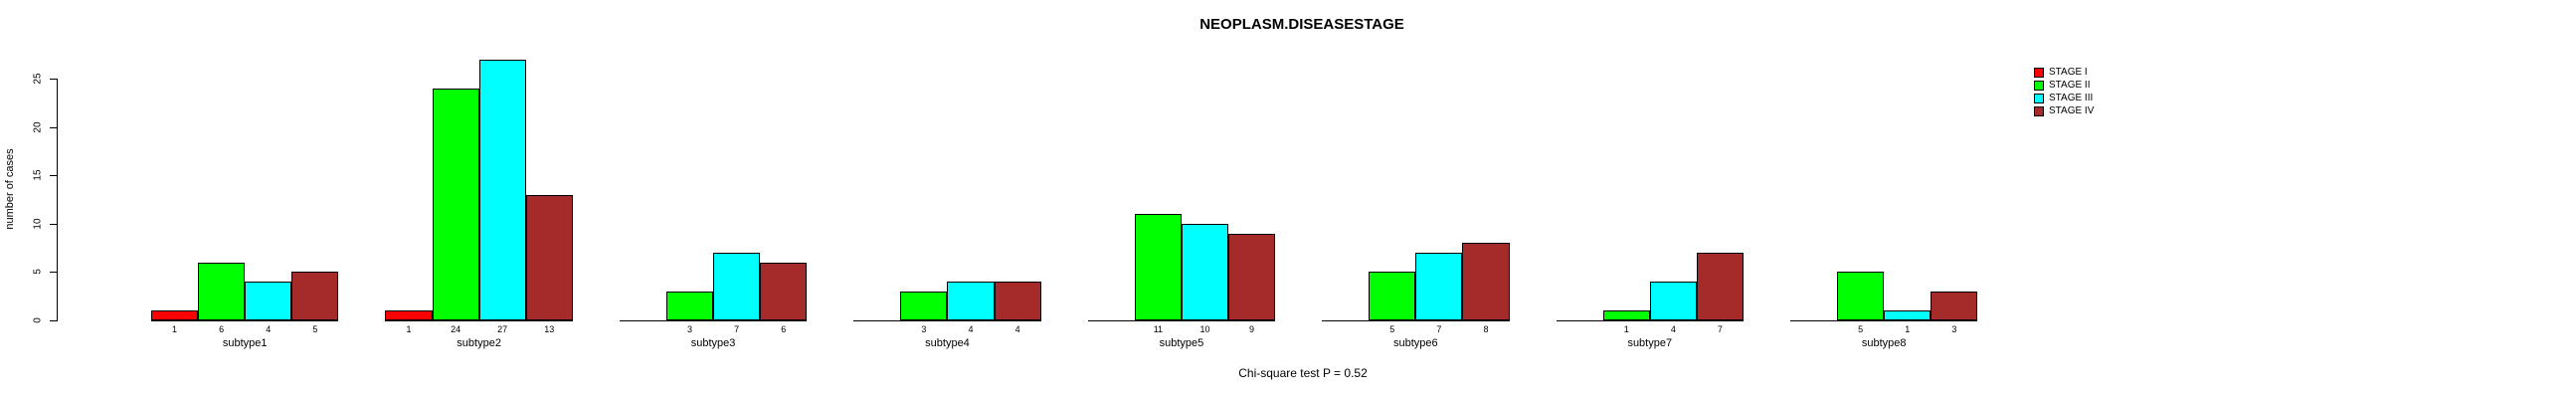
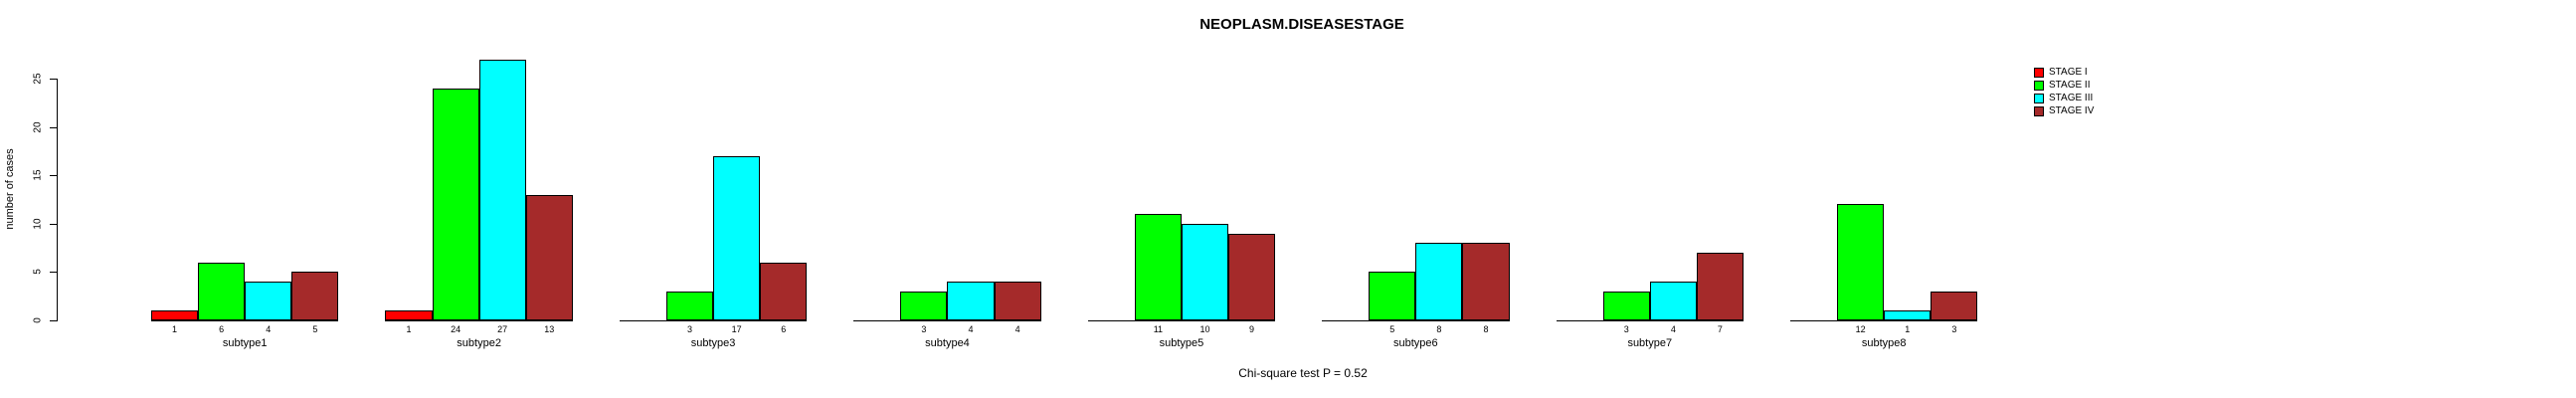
STAGE III/subtype3: 7 -> 17
STAGE III/subtype6: 7 -> 8
STAGE II/subtype7: 1 -> 3
STAGE II/subtype8: 5 -> 12
